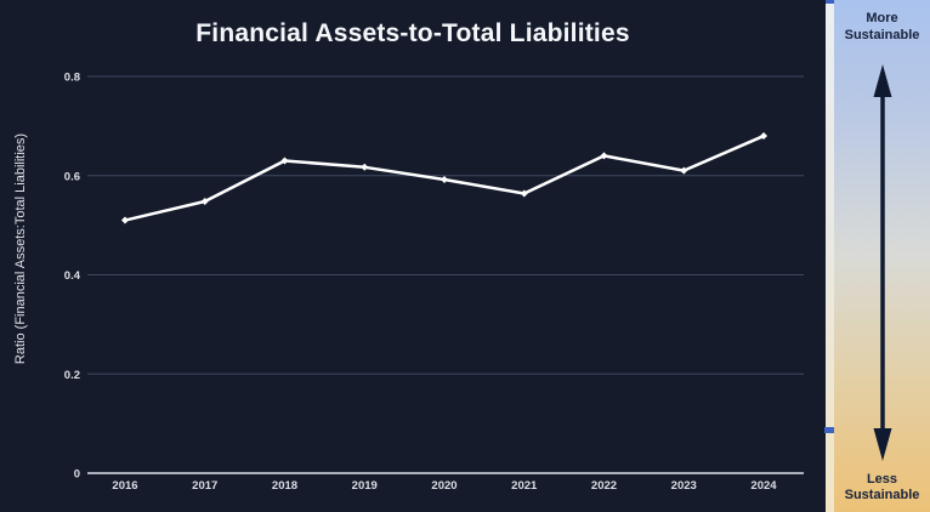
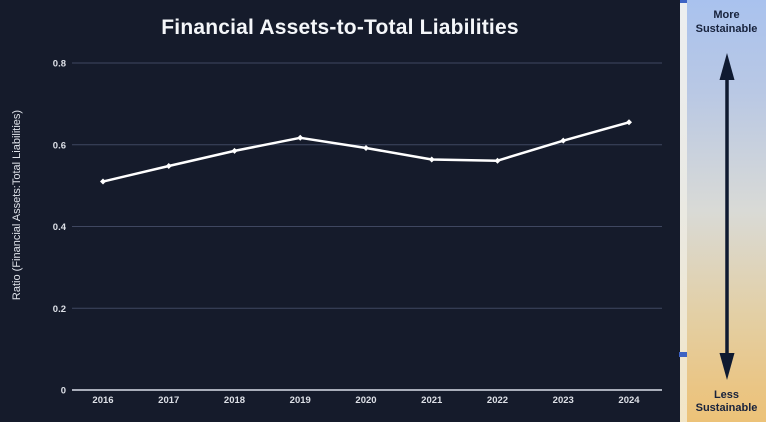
2018: 0.63 -> 0.58
2022: 0.64 -> 0.56
2024: 0.68 -> 0.66
